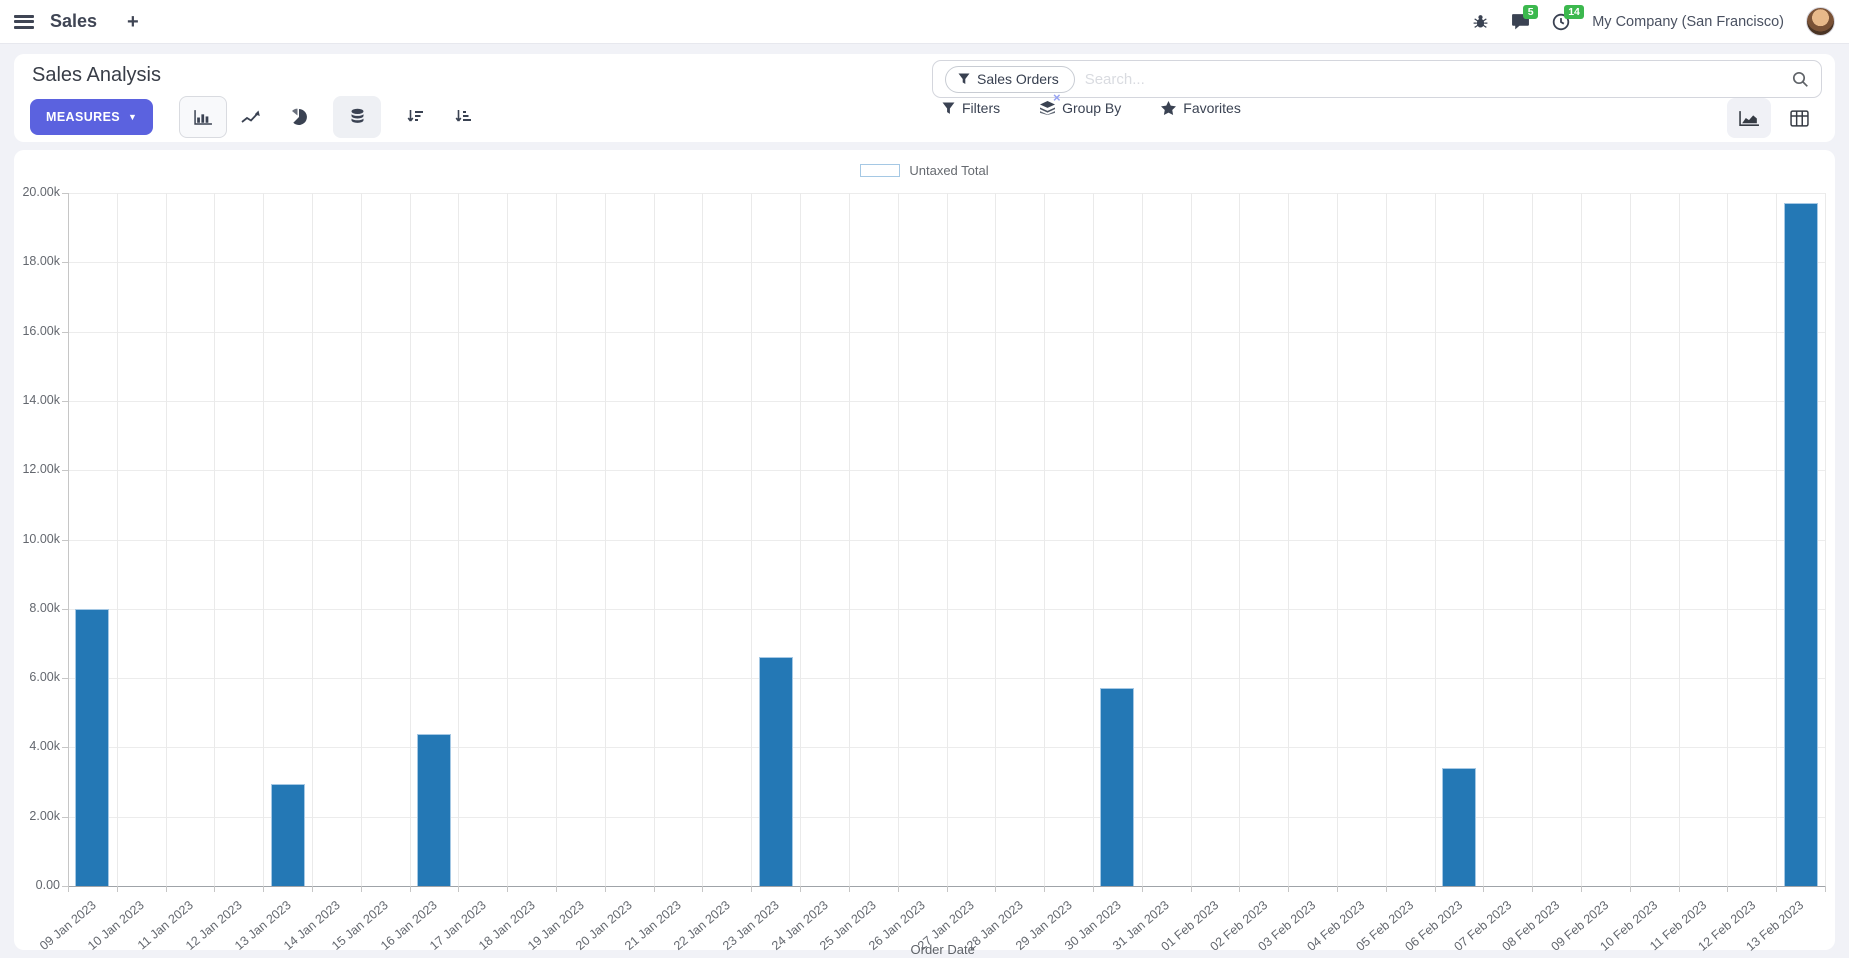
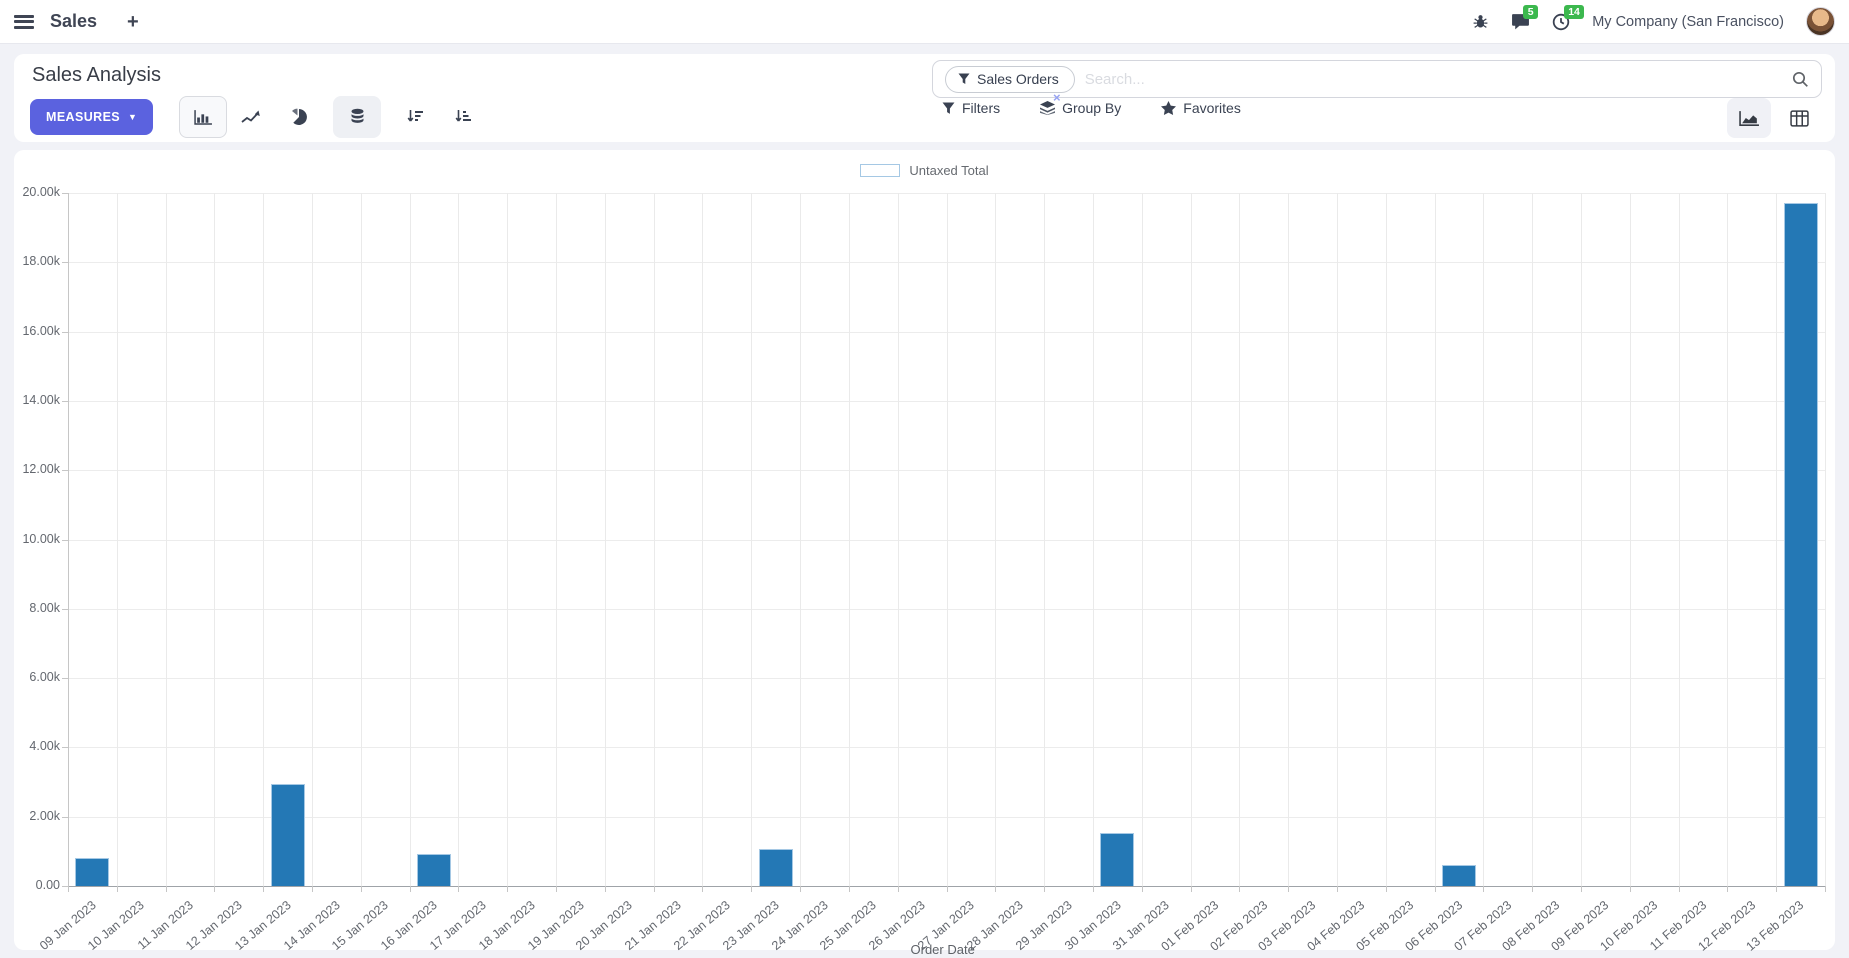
09 Jan 2023: 8.0k -> 0.8k
16 Jan 2023: 4.4k -> 0.9k
23 Jan 2023: 6.6k -> 1.1k
30 Jan 2023: 5.7k -> 1.5k
06 Feb 2023: 3.4k -> 0.6k
